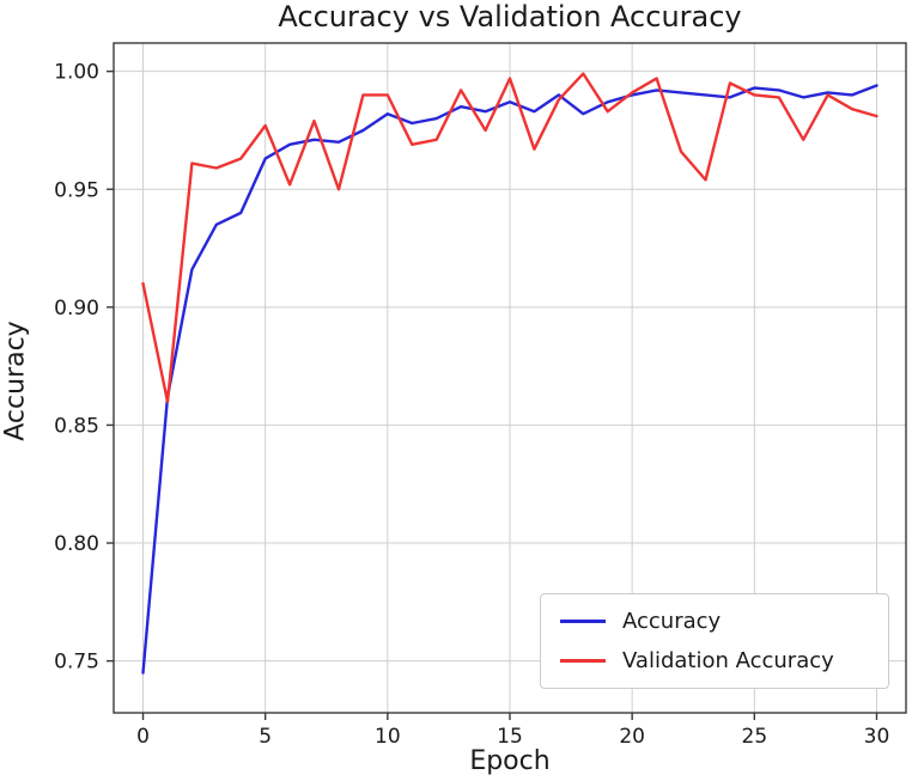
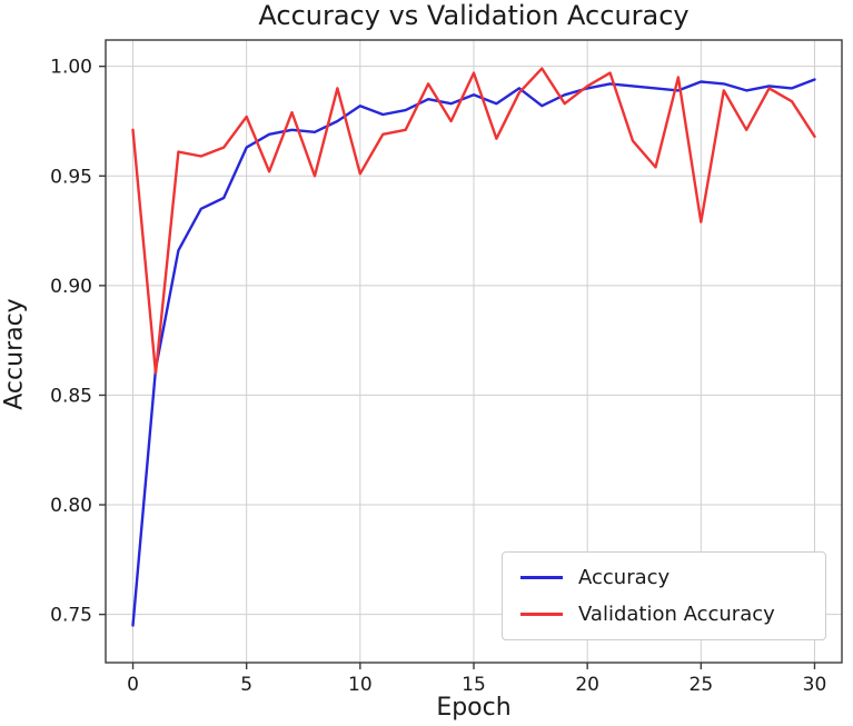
Validation Accuracy/0: 0.910 -> 0.971
Validation Accuracy/10: 0.990 -> 0.951
Validation Accuracy/25: 0.990 -> 0.929
Validation Accuracy/30: 0.981 -> 0.968
